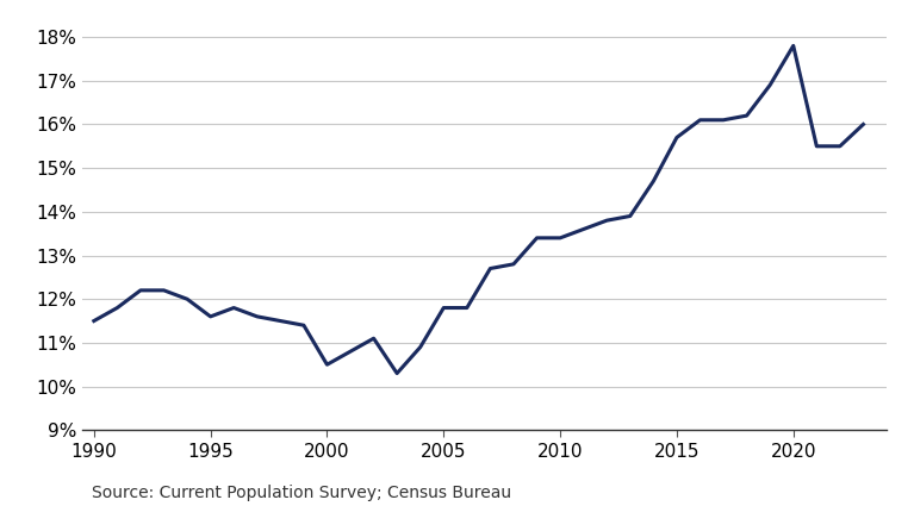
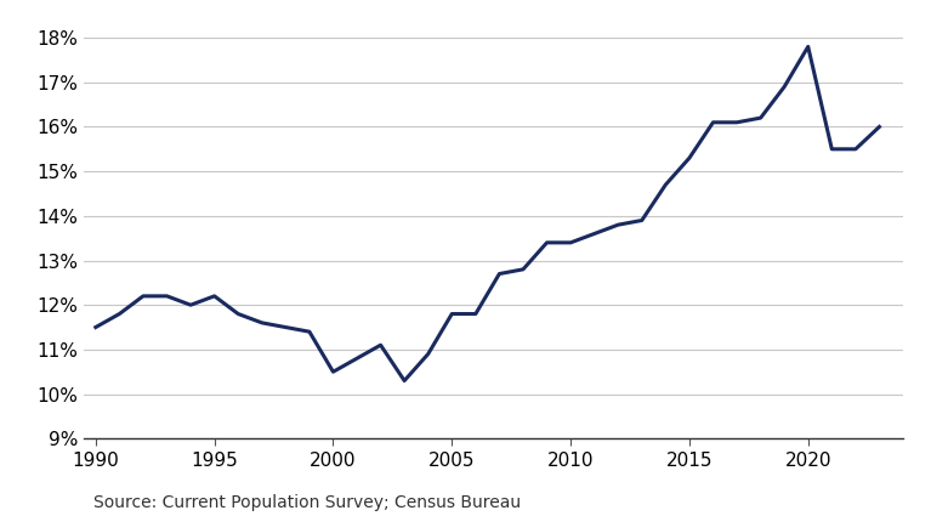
1995: 11.6% -> 12.2%
2015: 15.7% -> 15.3%
